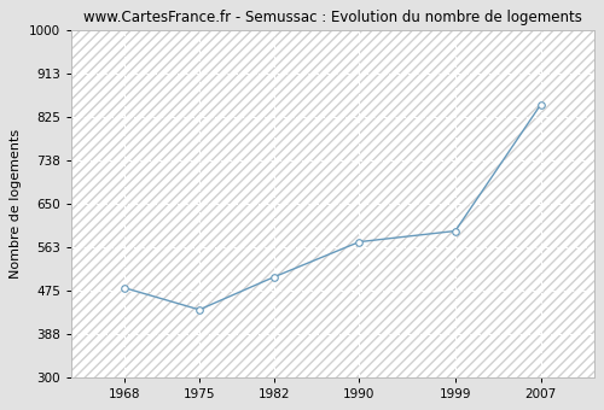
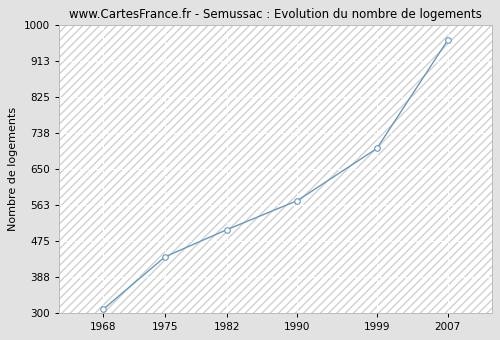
1968: 480 -> 308
1999: 595 -> 700
2007: 850 -> 963
